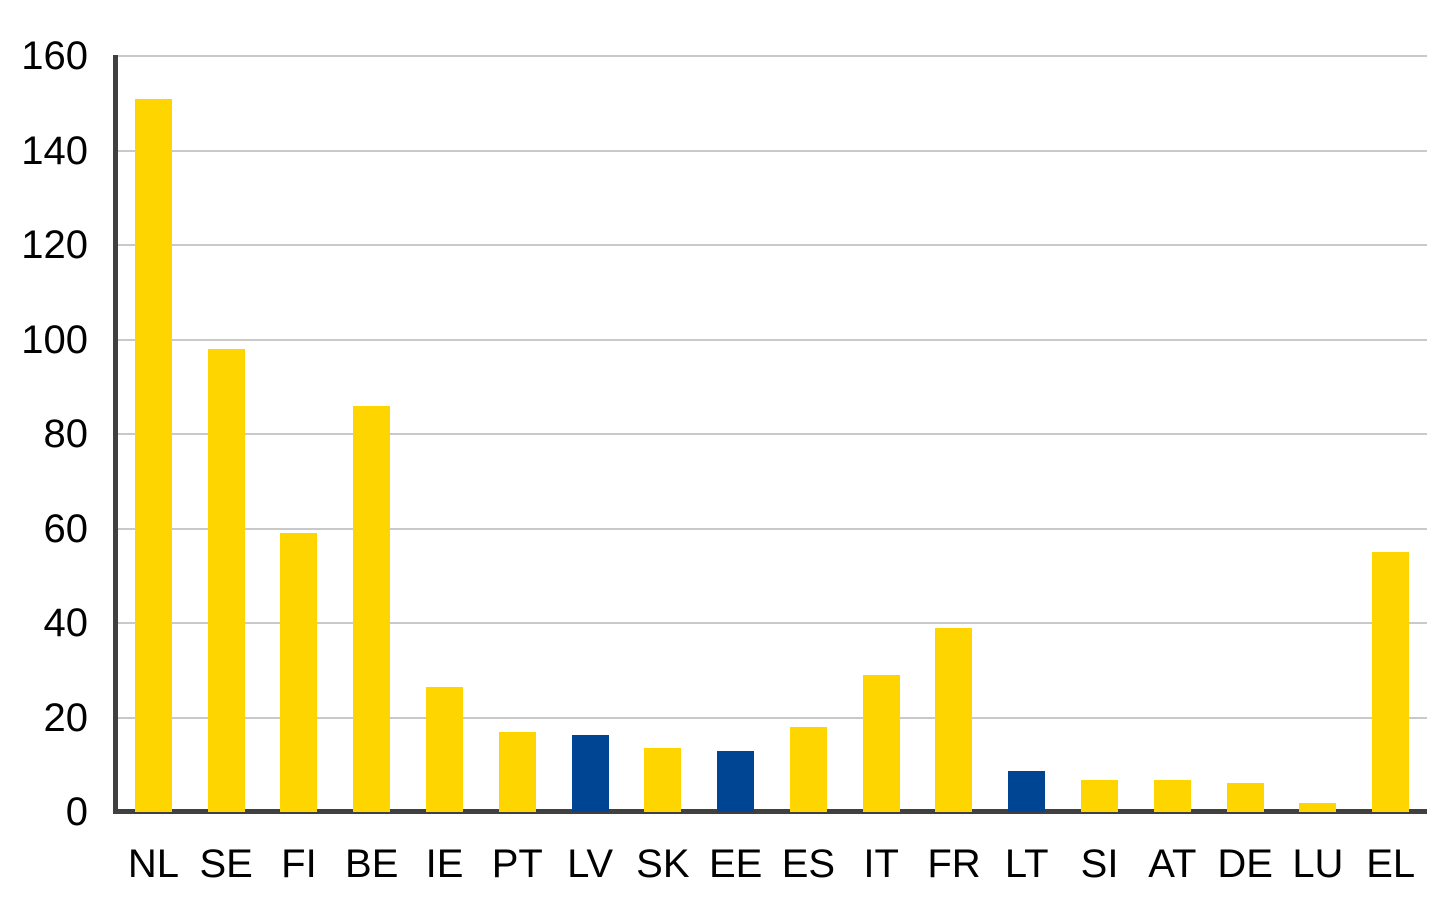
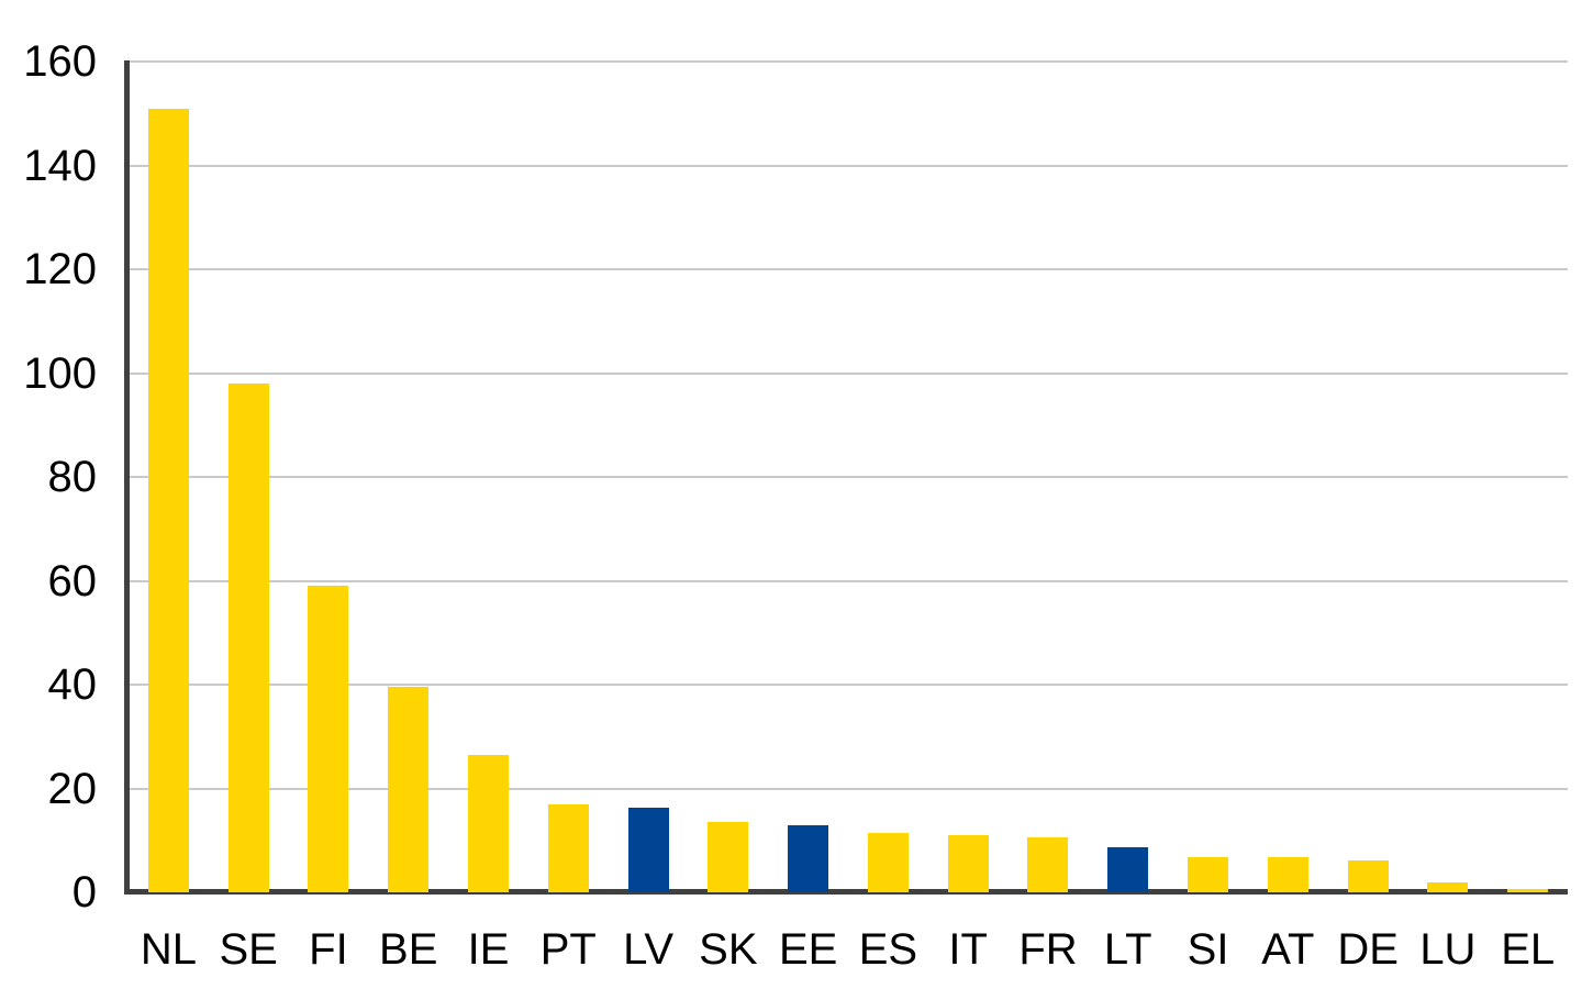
BE: 86 -> 40
ES: 18 -> 12
IT: 29 -> 11
FR: 39 -> 10
EL: 55 -> 1
